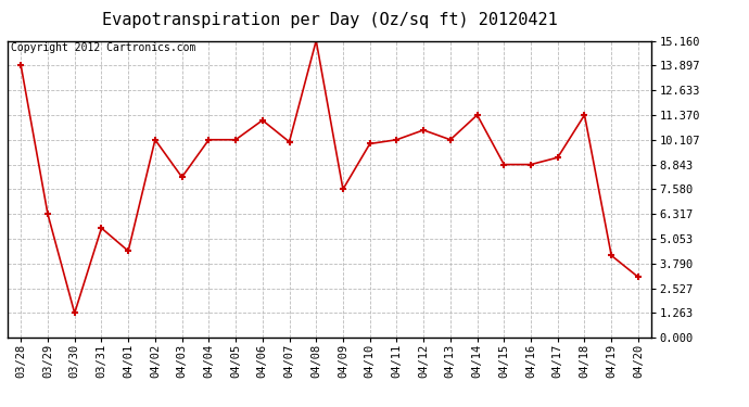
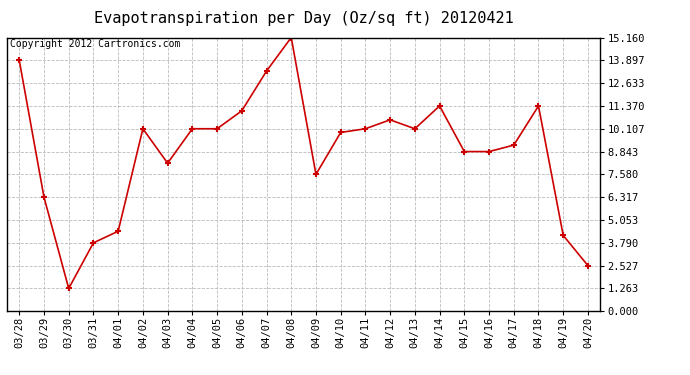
03/31: 5.6 -> 3.8
04/07: 10.0 -> 13.3
04/20: 3.1 -> 2.5
